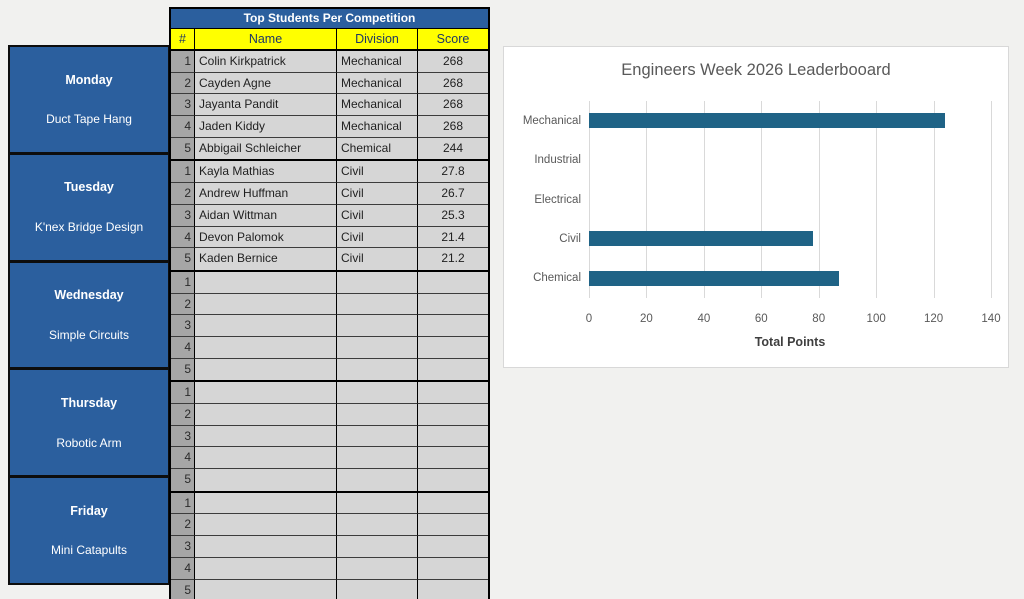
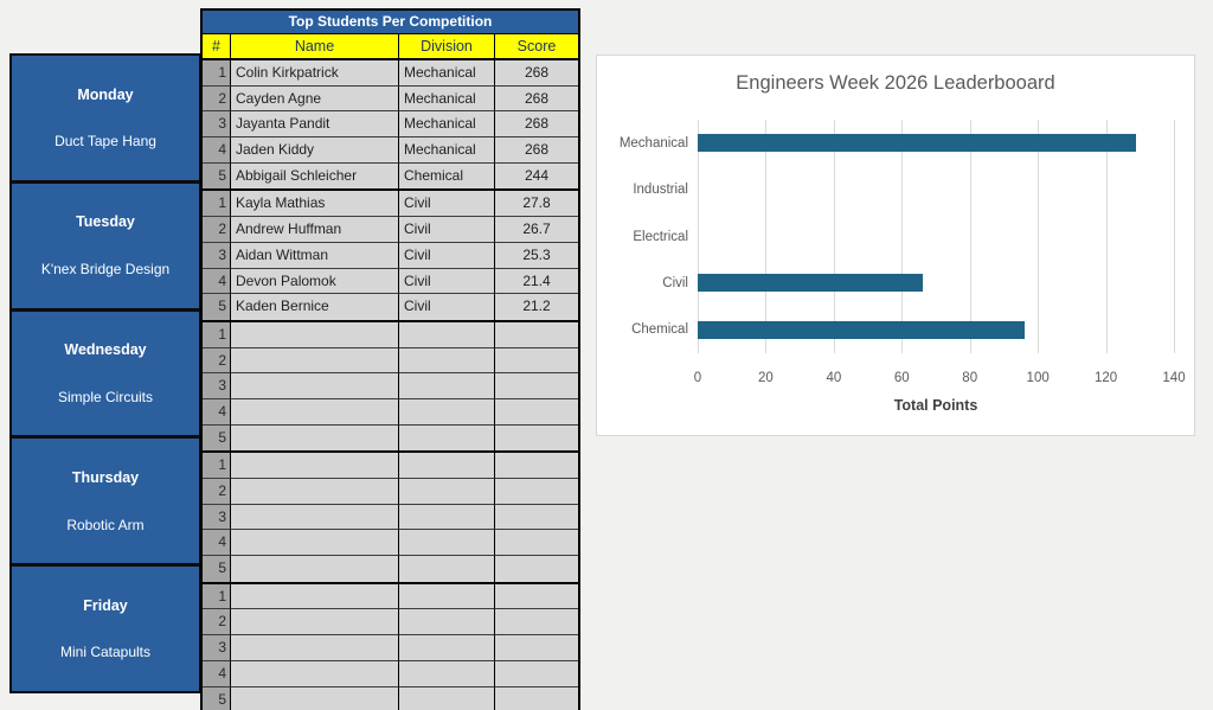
Mechanical: 124 -> 129
Civil: 78 -> 66
Chemical: 87 -> 96
